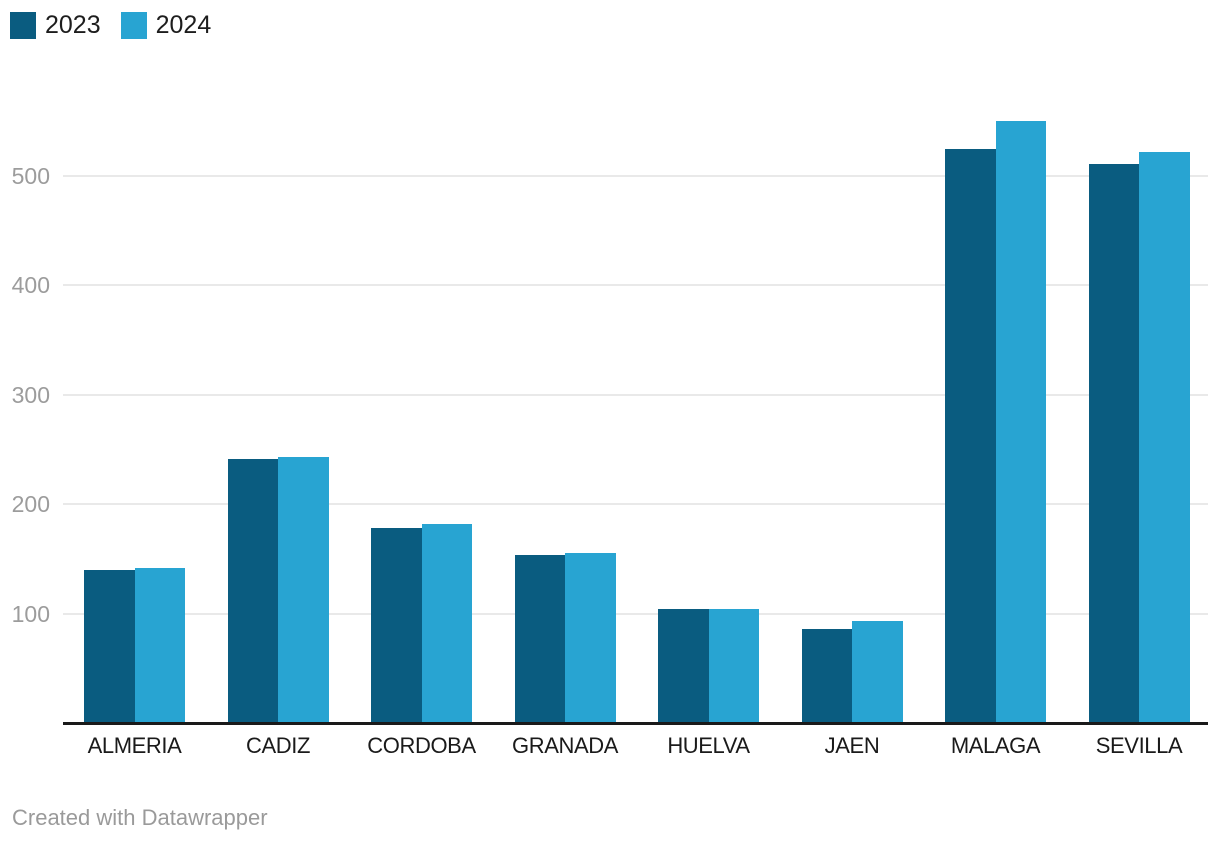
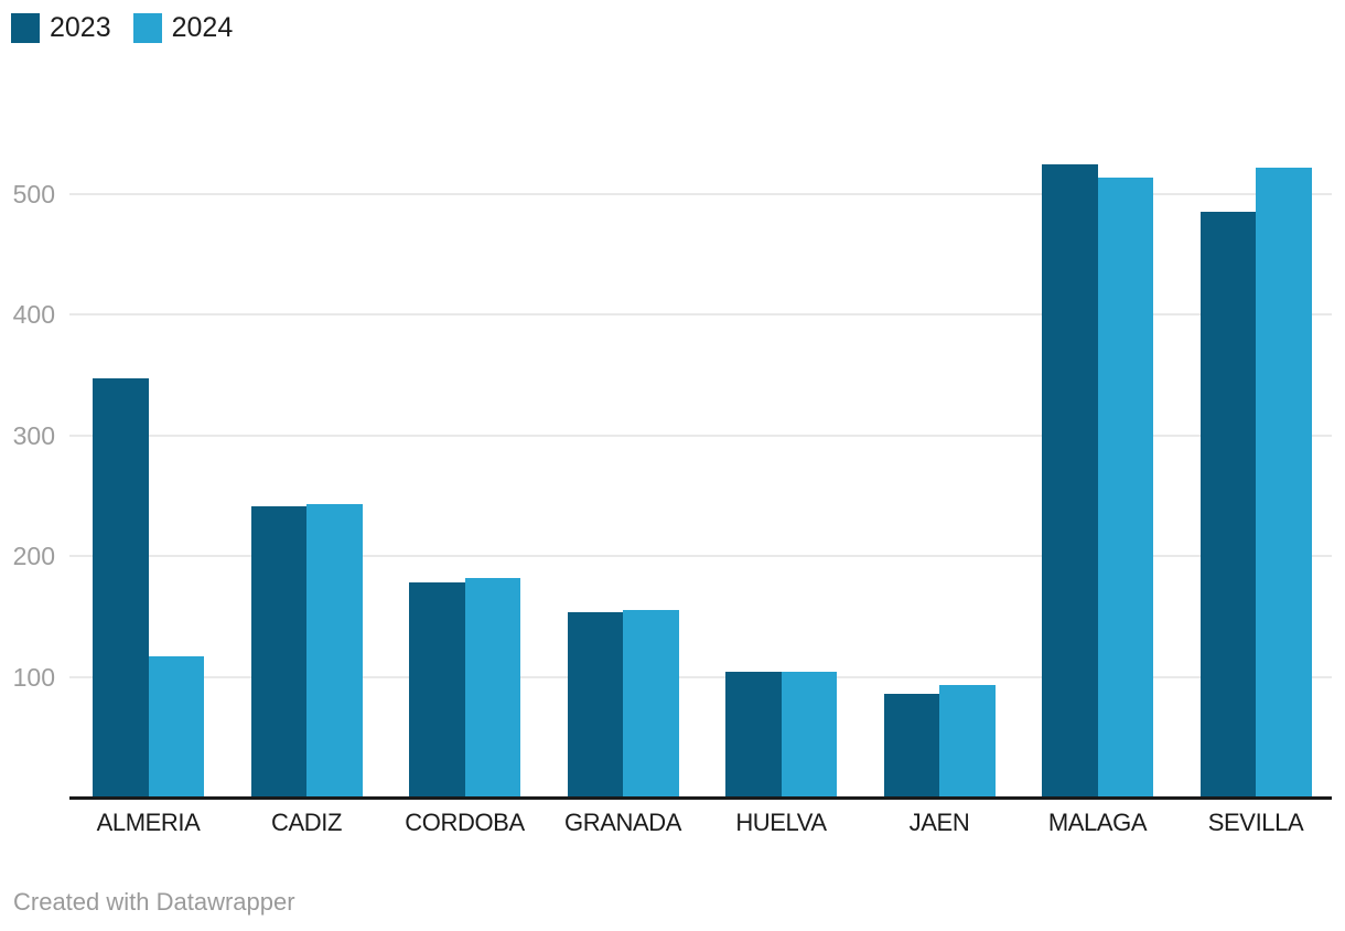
2023/ALMERIA: 140 -> 347
2024/ALMERIA: 142 -> 117
2024/MALAGA: 550 -> 514
2023/SEVILLA: 511 -> 485
